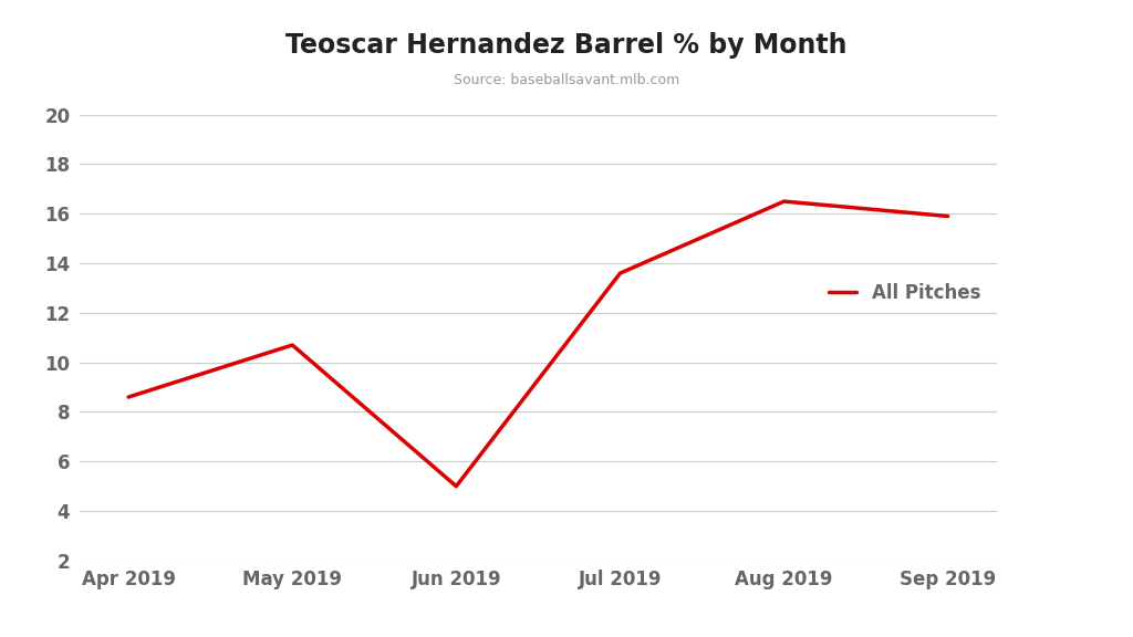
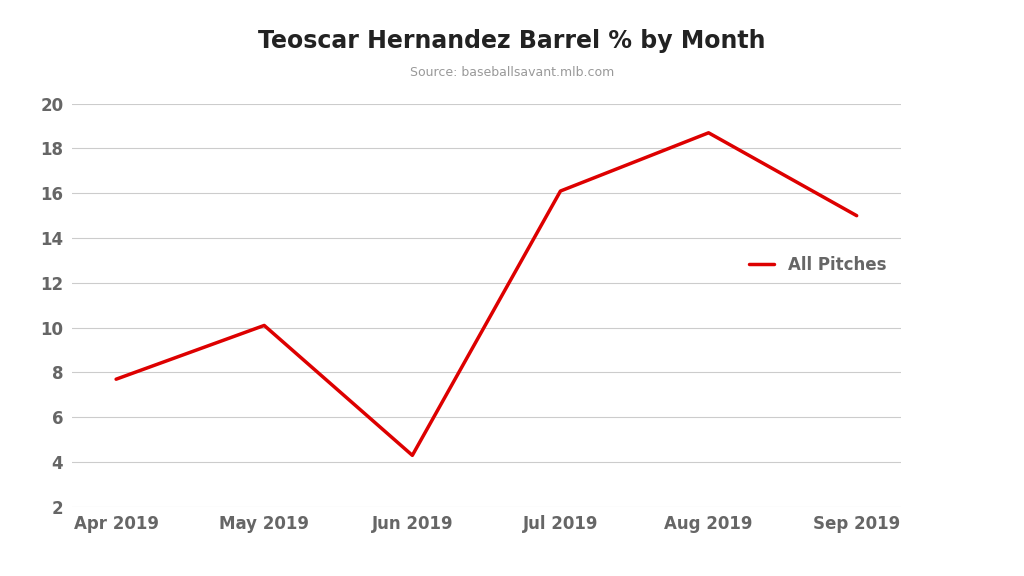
Apr 2019: 8.6 -> 7.7
May 2019: 10.7 -> 10.1
Jun 2019: 5.0 -> 4.3
Jul 2019: 13.6 -> 16.1
Aug 2019: 16.5 -> 18.7
Sep 2019: 15.9 -> 15.0
